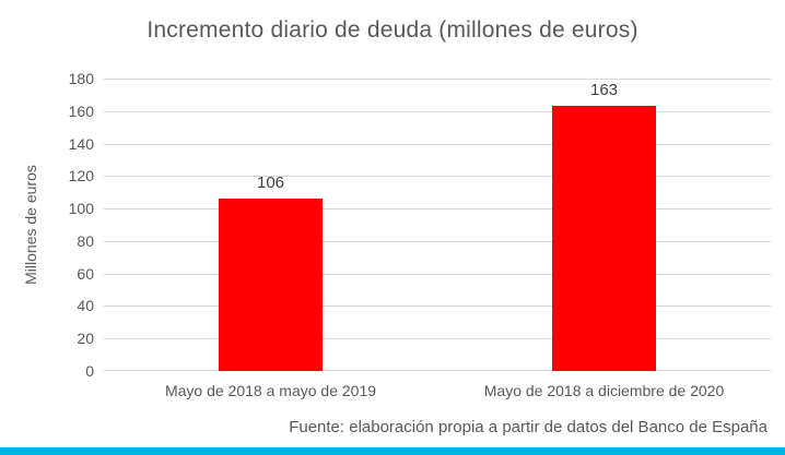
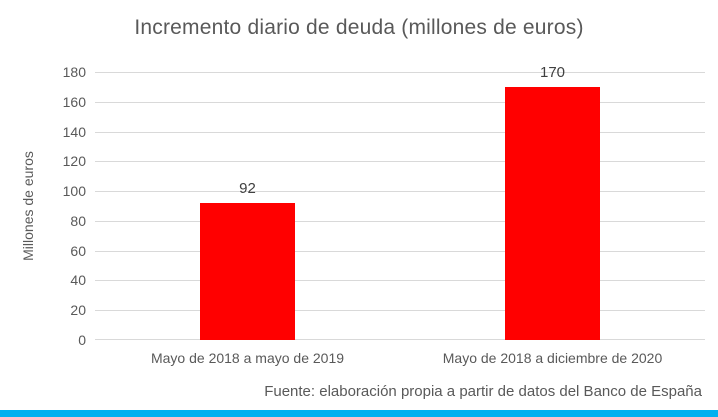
Mayo de 2018 a mayo de 2019: 106 -> 92
Mayo de 2018 a diciembre de 2020: 163 -> 170
